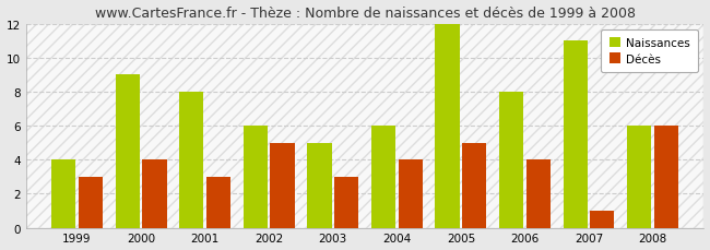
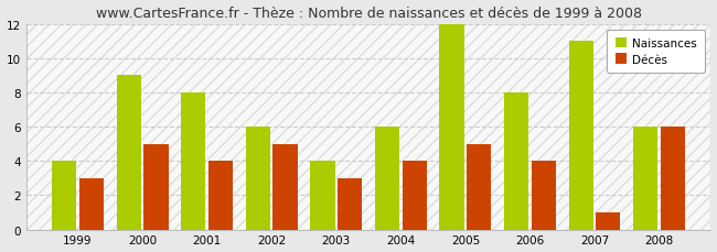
Décès/2000: 4 -> 5
Décès/2001: 3 -> 4
Naissances/2003: 5 -> 4
